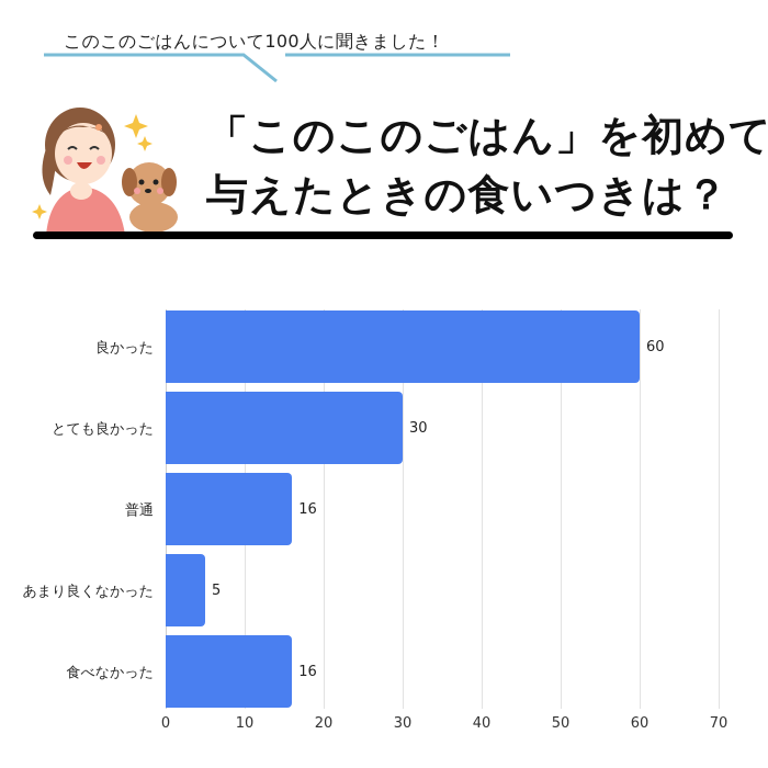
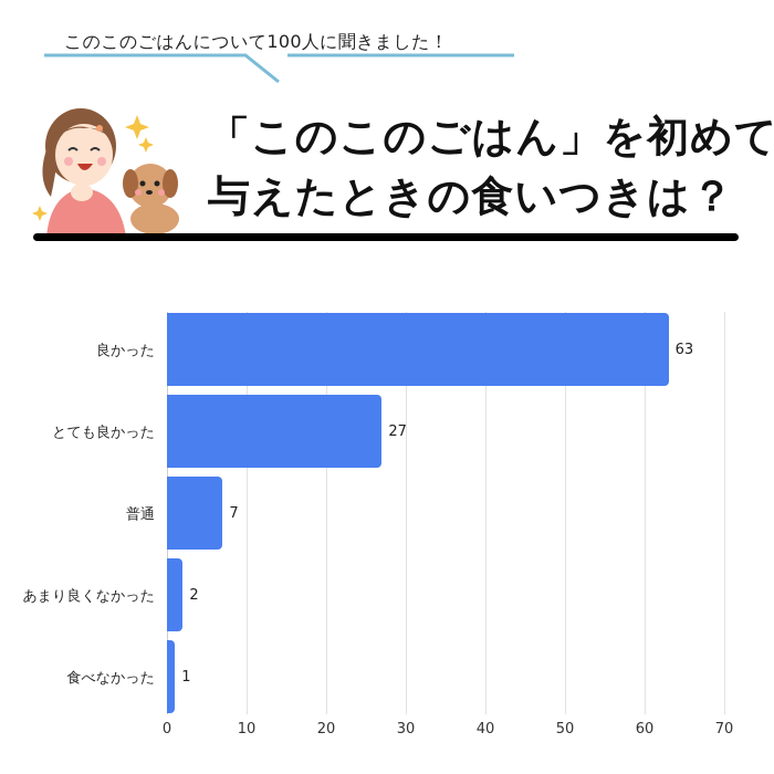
良かった: 60 -> 63
とても良かった: 30 -> 27
普通: 16 -> 7
あまり良くなかった: 5 -> 2
食べなかった: 16 -> 1
